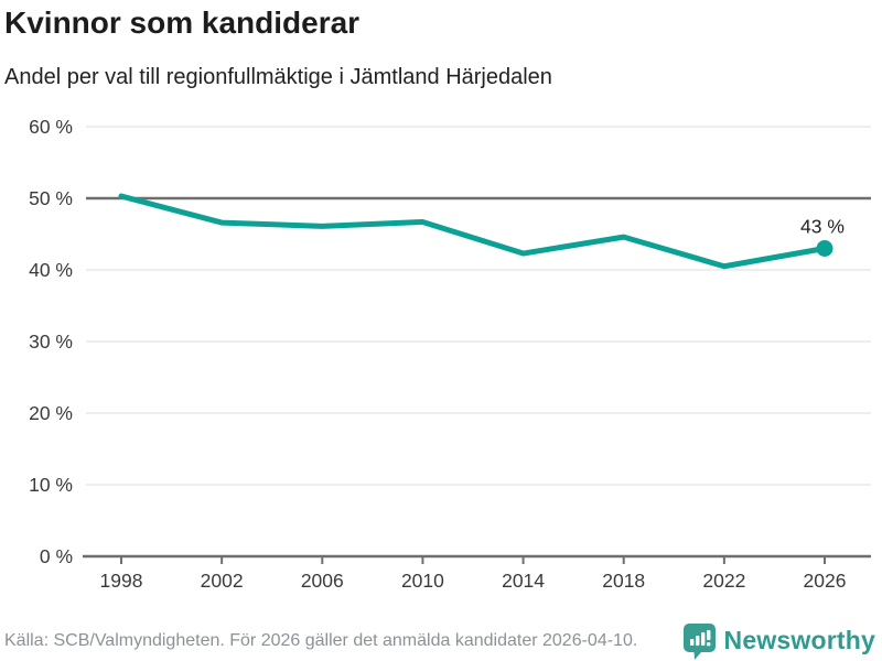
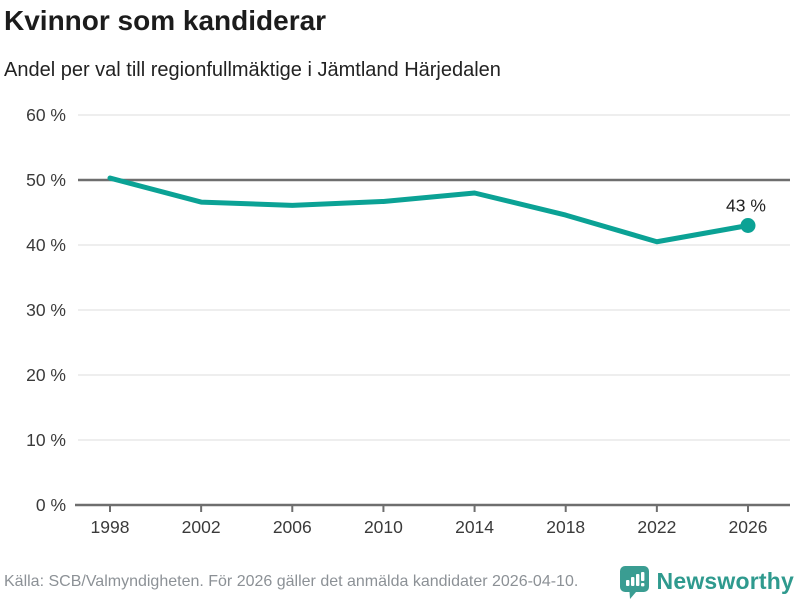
2014: 42% -> 48%
